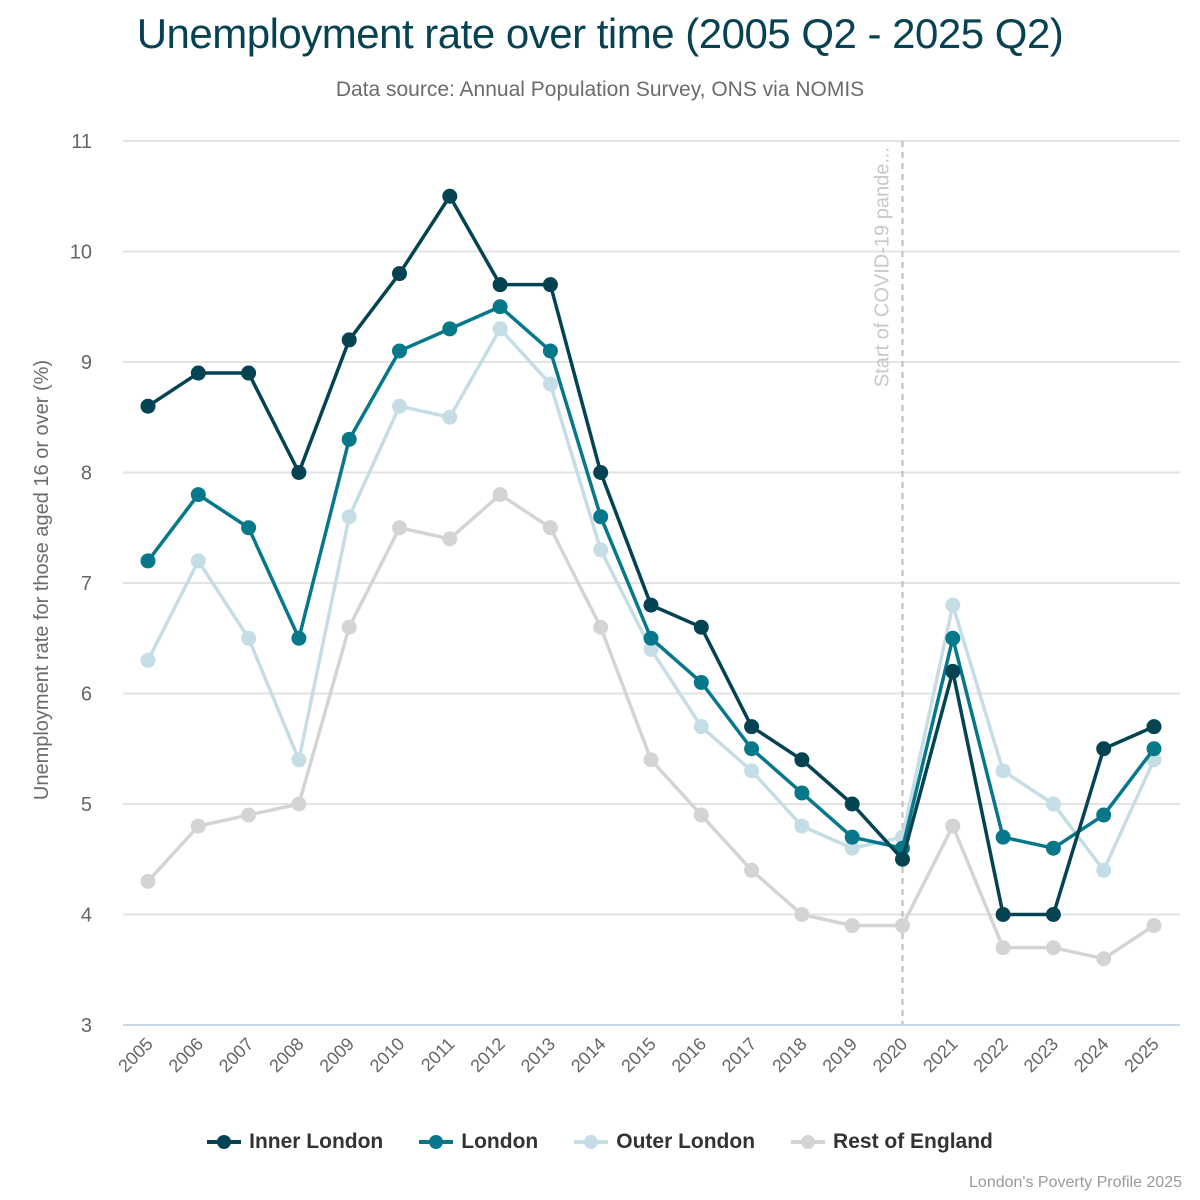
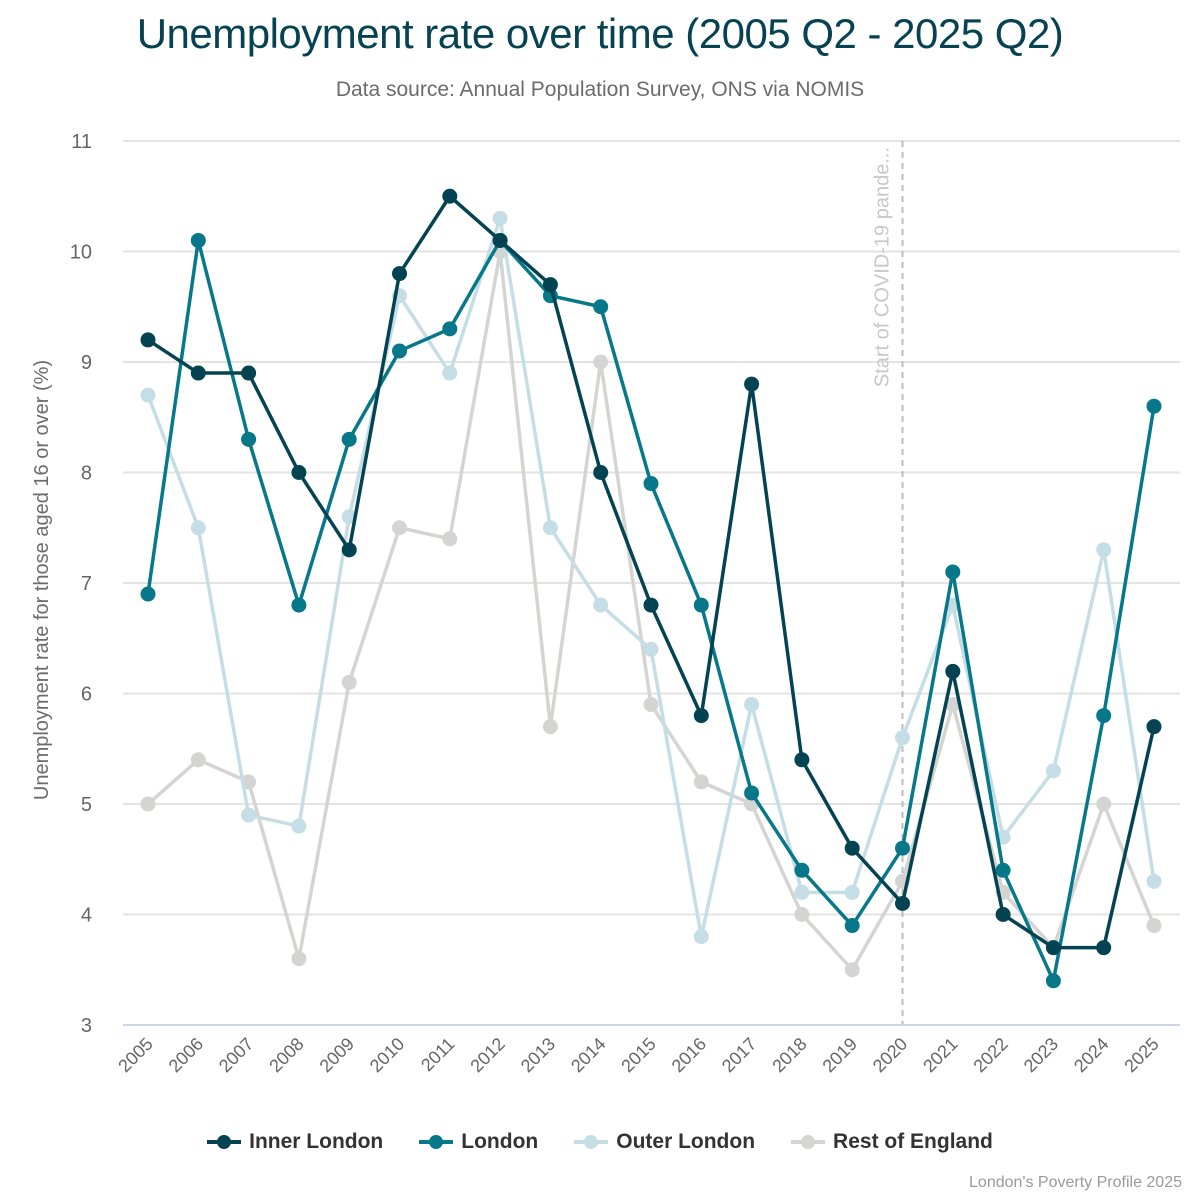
Rest of England/2005: 4.3 -> 5.0
Outer London/2005: 6.3 -> 8.7
London/2005: 7.2 -> 6.9
Inner London/2005: 8.6 -> 9.2
Rest of England/2006: 4.8 -> 5.4
Outer London/2006: 7.2 -> 7.5
London/2006: 7.8 -> 10.1
Rest of England/2007: 4.9 -> 5.2
Outer London/2007: 6.5 -> 4.9
London/2007: 7.5 -> 8.3
Rest of England/2008: 5.0 -> 3.6
Outer London/2008: 5.4 -> 4.8
London/2008: 6.5 -> 6.8
Rest of England/2009: 6.6 -> 6.1
Inner London/2009: 9.2 -> 7.3
Outer London/2010: 8.6 -> 9.6
Outer London/2011: 8.5 -> 8.9
Rest of England/2012: 7.8 -> 10.0
Outer London/2012: 9.3 -> 10.3
London/2012: 9.5 -> 10.1
Inner London/2012: 9.7 -> 10.1
Rest of England/2013: 7.5 -> 5.7
Outer London/2013: 8.8 -> 7.5
London/2013: 9.1 -> 9.6
Rest of England/2014: 6.6 -> 9.0
Outer London/2014: 7.3 -> 6.8
London/2014: 7.6 -> 9.5
Rest of England/2015: 5.4 -> 5.9
London/2015: 6.5 -> 7.9
Rest of England/2016: 4.9 -> 5.2
Outer London/2016: 5.7 -> 3.8
London/2016: 6.1 -> 6.8
Inner London/2016: 6.6 -> 5.8
Rest of England/2017: 4.4 -> 5.0
Outer London/2017: 5.3 -> 5.9
London/2017: 5.5 -> 5.1
Inner London/2017: 5.7 -> 8.8
Outer London/2018: 4.8 -> 4.2
London/2018: 5.1 -> 4.4
Rest of England/2019: 3.9 -> 3.5
Outer London/2019: 4.6 -> 4.2
London/2019: 4.7 -> 3.9
Inner London/2019: 5.0 -> 4.6
Rest of England/2020: 3.9 -> 4.3
Outer London/2020: 4.7 -> 5.6
Inner London/2020: 4.5 -> 4.1
Rest of England/2021: 4.8 -> 5.9
London/2021: 6.5 -> 7.1
Rest of England/2022: 3.7 -> 4.2
Outer London/2022: 5.3 -> 4.7
London/2022: 4.7 -> 4.4
Outer London/2023: 5.0 -> 5.3
London/2023: 4.6 -> 3.4
Inner London/2023: 4.0 -> 3.7
Rest of England/2024: 3.6 -> 5.0
Outer London/2024: 4.4 -> 7.3
London/2024: 4.9 -> 5.8
Inner London/2024: 5.5 -> 3.7
Outer London/2025: 5.4 -> 4.3
London/2025: 5.5 -> 8.6
